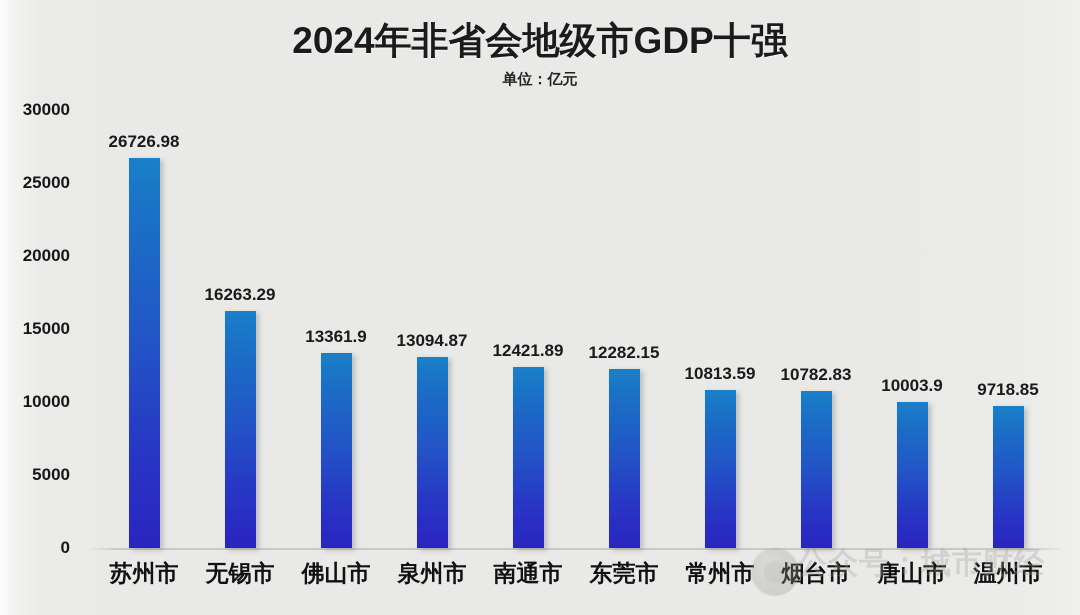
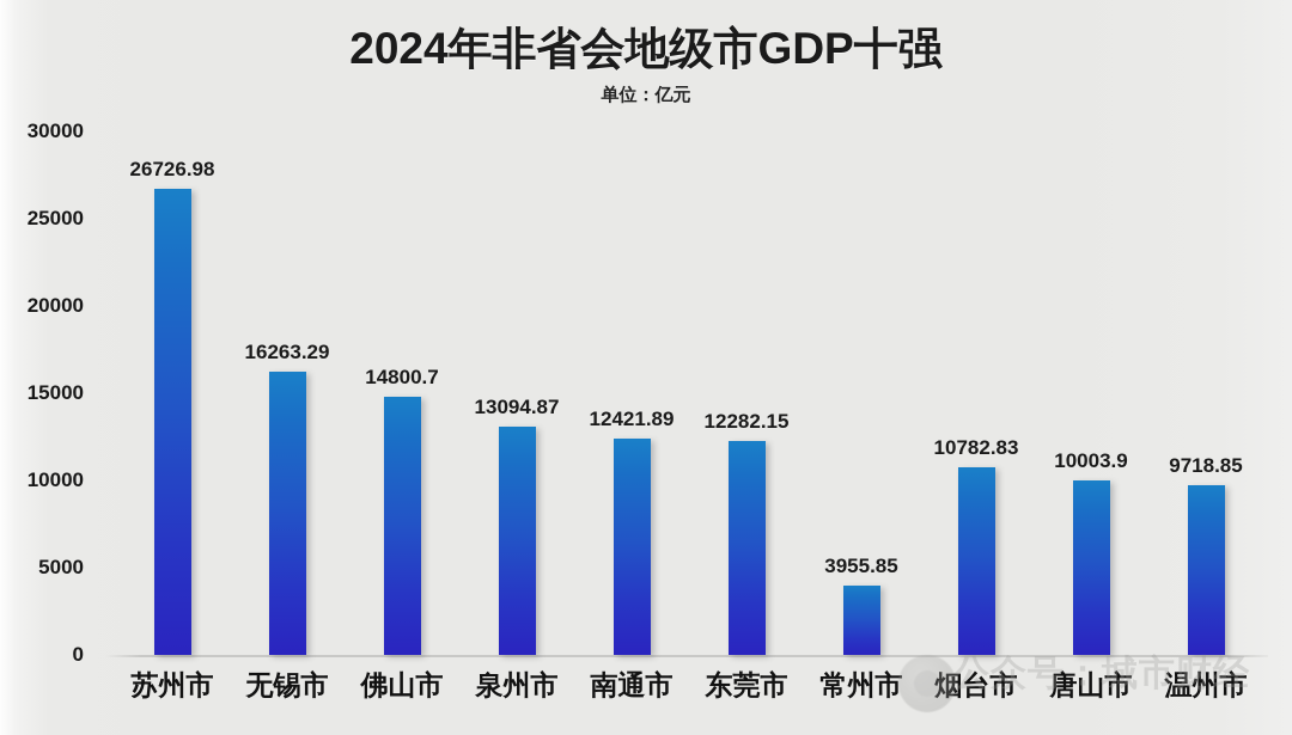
佛山市: 13361.9 -> 14800.7
常州市: 10813.59 -> 3955.85
